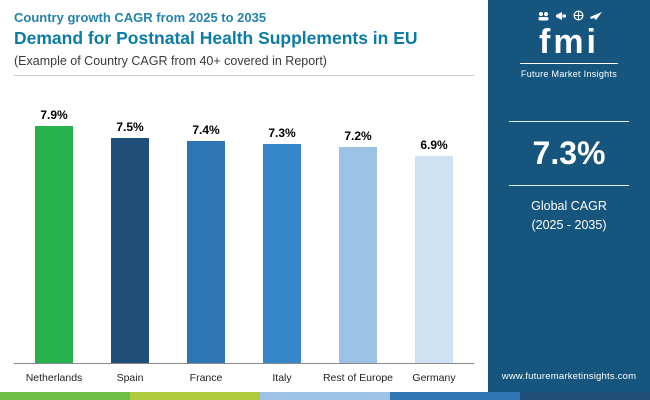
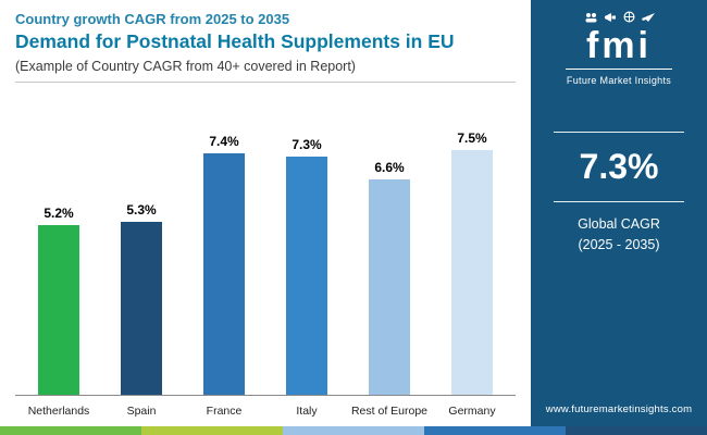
Netherlands: 7.9% -> 5.2%
Spain: 7.5% -> 5.3%
Rest of Europe: 7.2% -> 6.6%
Germany: 6.9% -> 7.5%
